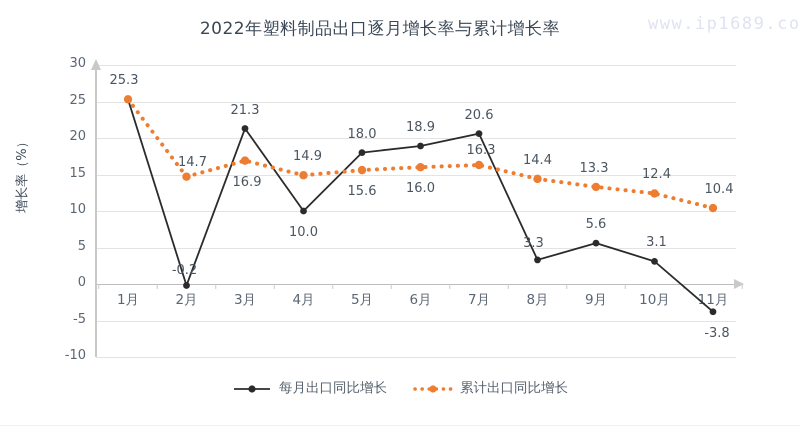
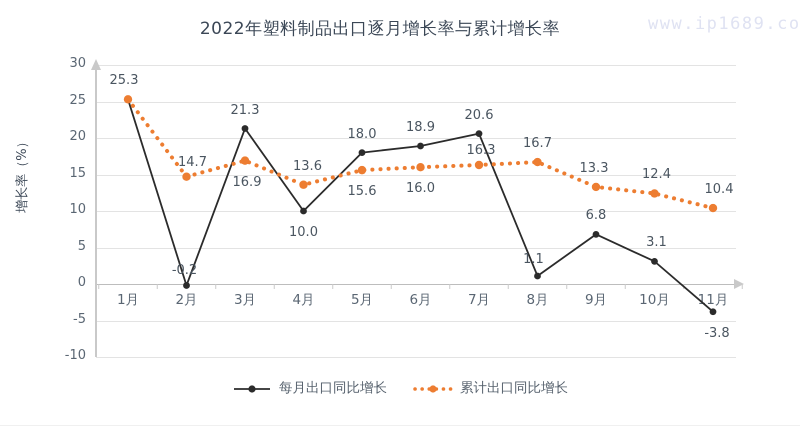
累计出口同比增长/4月: 14.9 -> 13.6
每月出口同比增长/8月: 3.3 -> 1.1
累计出口同比增长/8月: 14.4 -> 16.7
每月出口同比增长/9月: 5.6 -> 6.8
